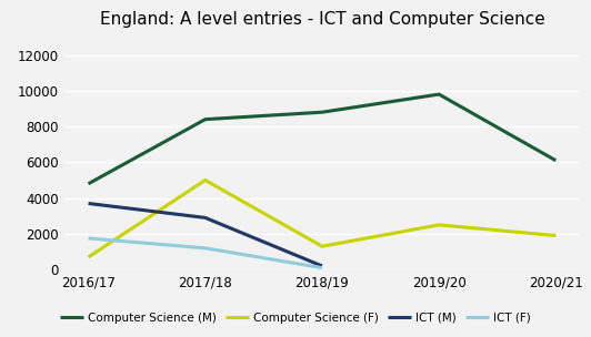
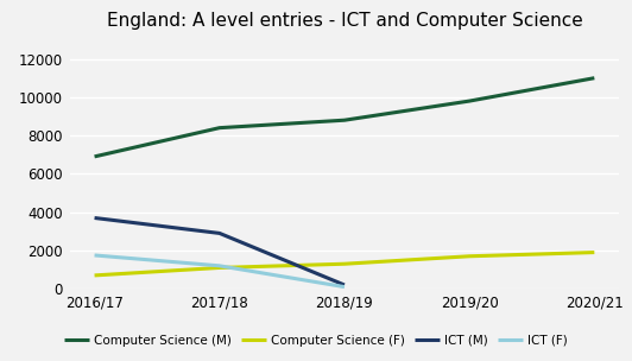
Computer Science (M)/2016/17: 4800 -> 6900
Computer Science (F)/2017/18: 5000 -> 1100
Computer Science (F)/2019/20: 2500 -> 1700
Computer Science (M)/2020/21: 6100 -> 11000
